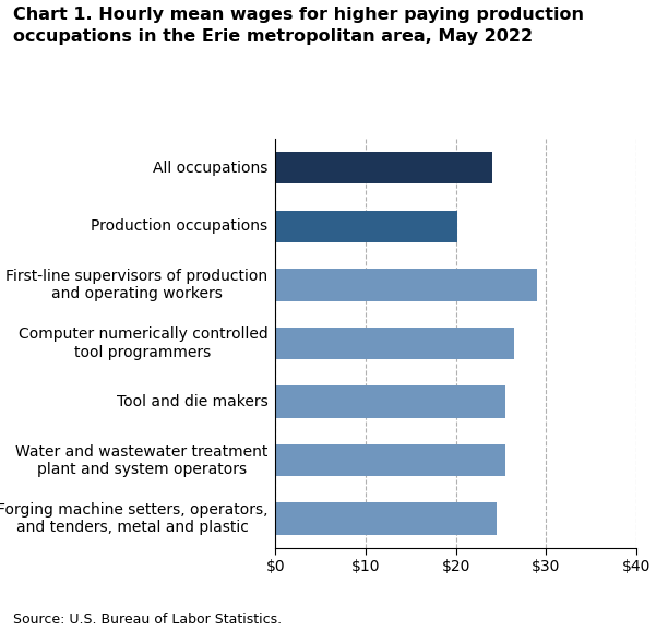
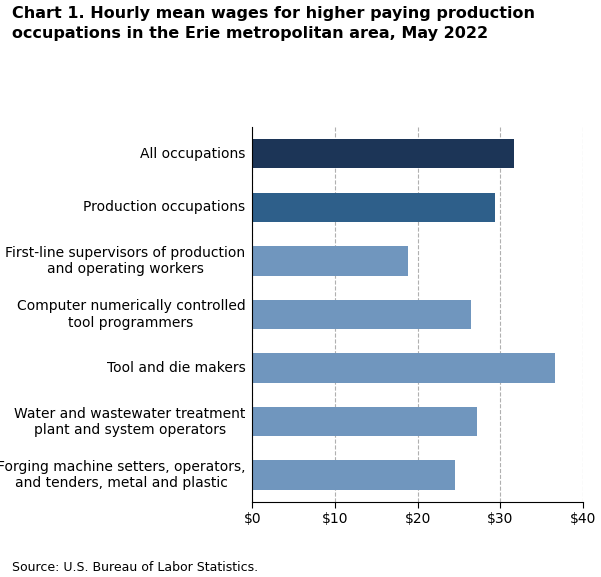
All occupations: $24.0 -> $31.6
Production occupations: $20.2 -> $29.4
First-line supervisors of production and operating workers: $29.0 -> $18.8
Tool and die makers: $25.5 -> $36.6
Water and wastewater treatment plant and system operators: $25.5 -> $27.2
